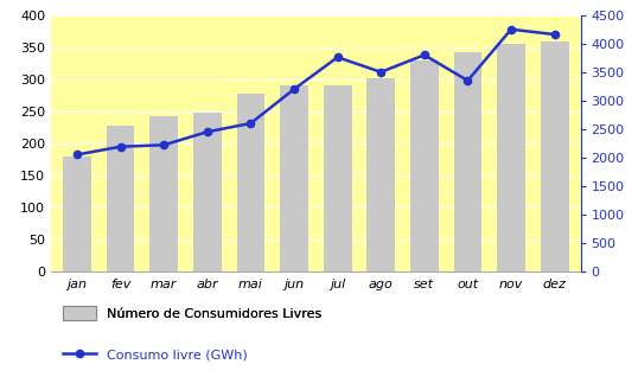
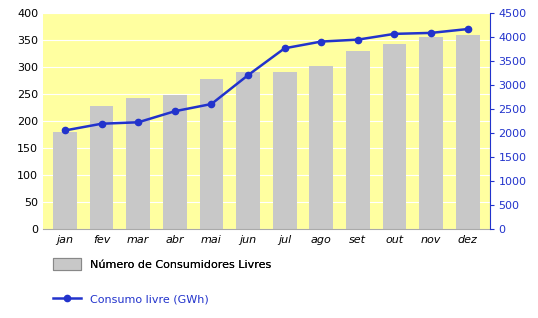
Consumo livre (GWh)/ago: 3500 -> 3900
Consumo livre (GWh)/set: 3800 -> 3940
Consumo livre (GWh)/out: 3350 -> 4060
Consumo livre (GWh)/nov: 4250 -> 4080
